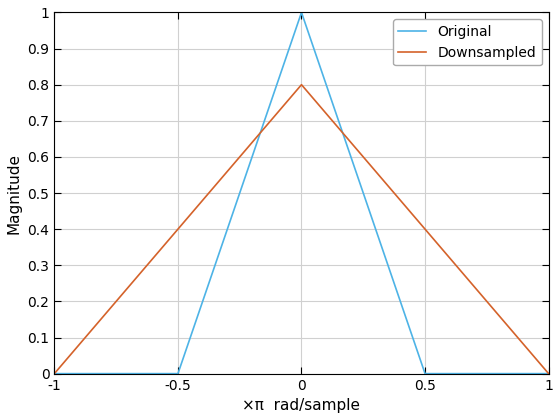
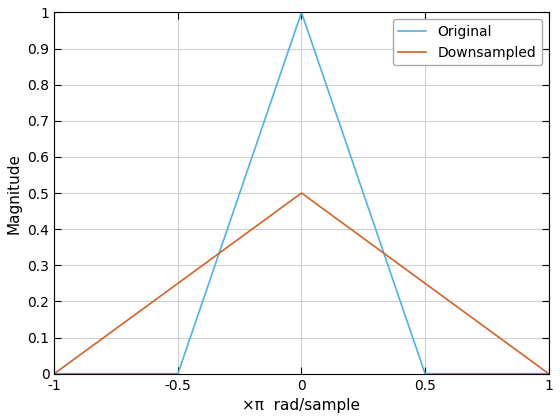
Downsampled/0: 0.8 -> 0.5
